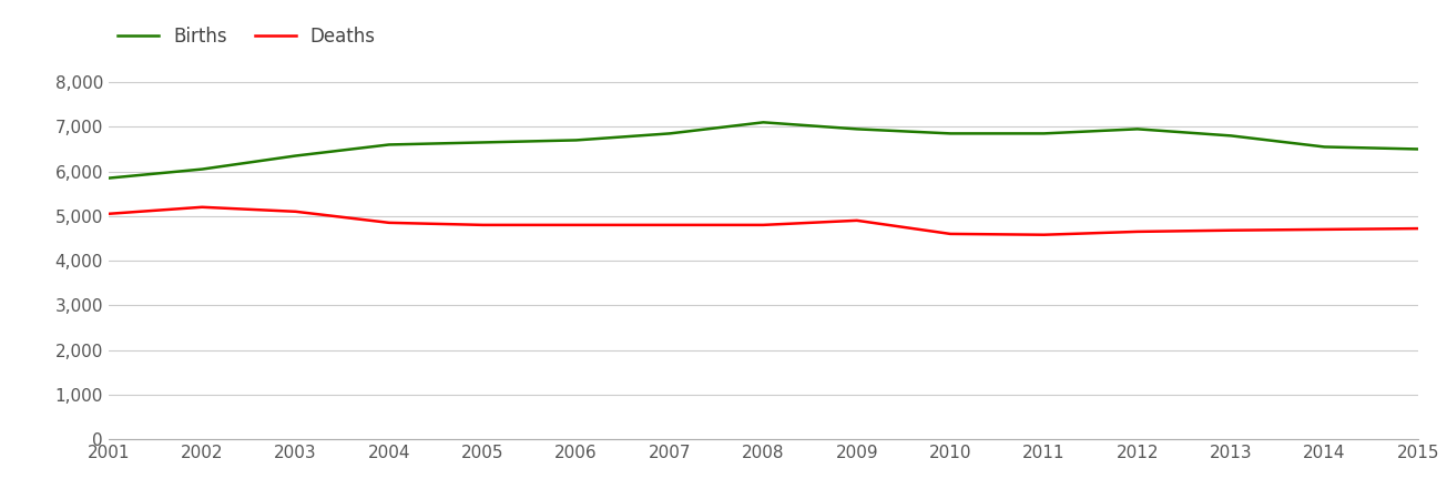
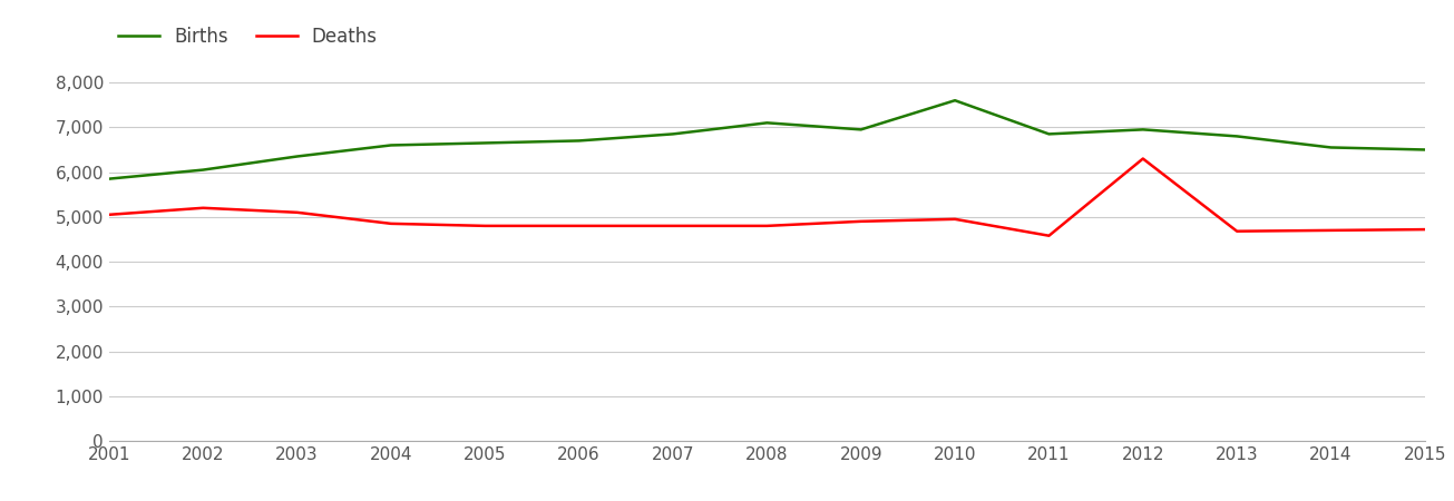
Births/2010: 6,850 -> 7,600
Deaths/2010: 4,600 -> 4,950
Deaths/2012: 4,650 -> 6,300
